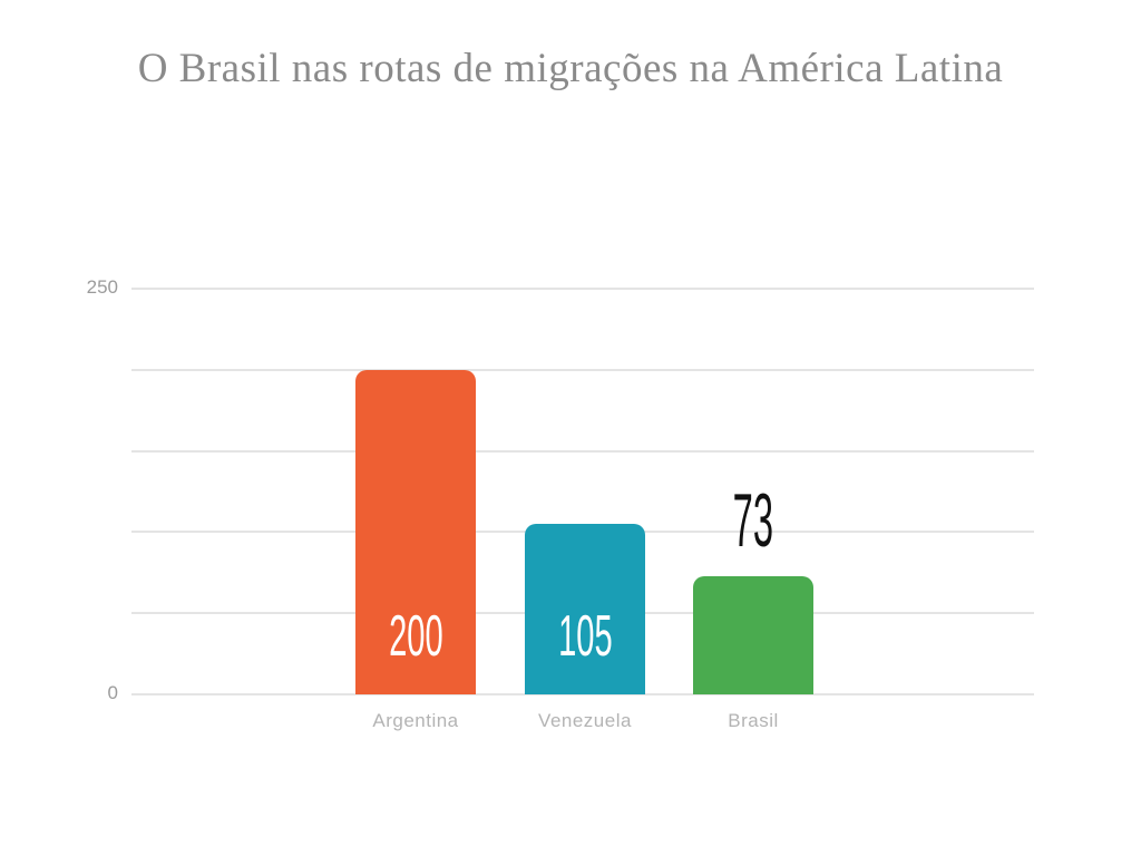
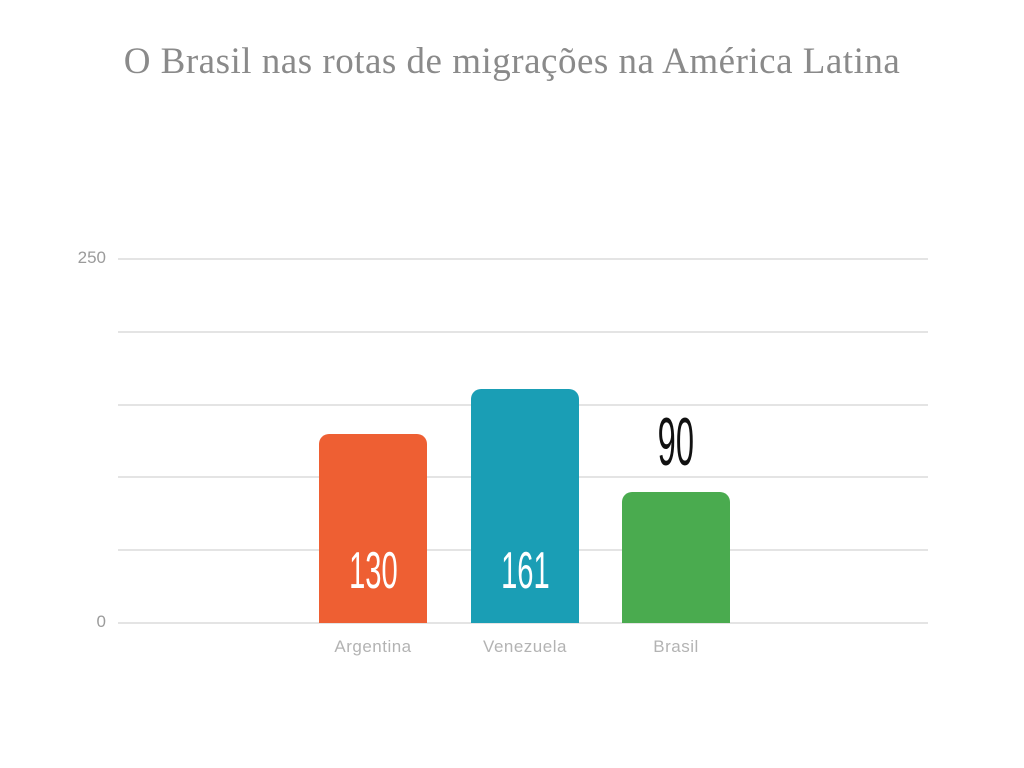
Argentina: 200 -> 130
Venezuela: 105 -> 161
Brasil: 73 -> 90
